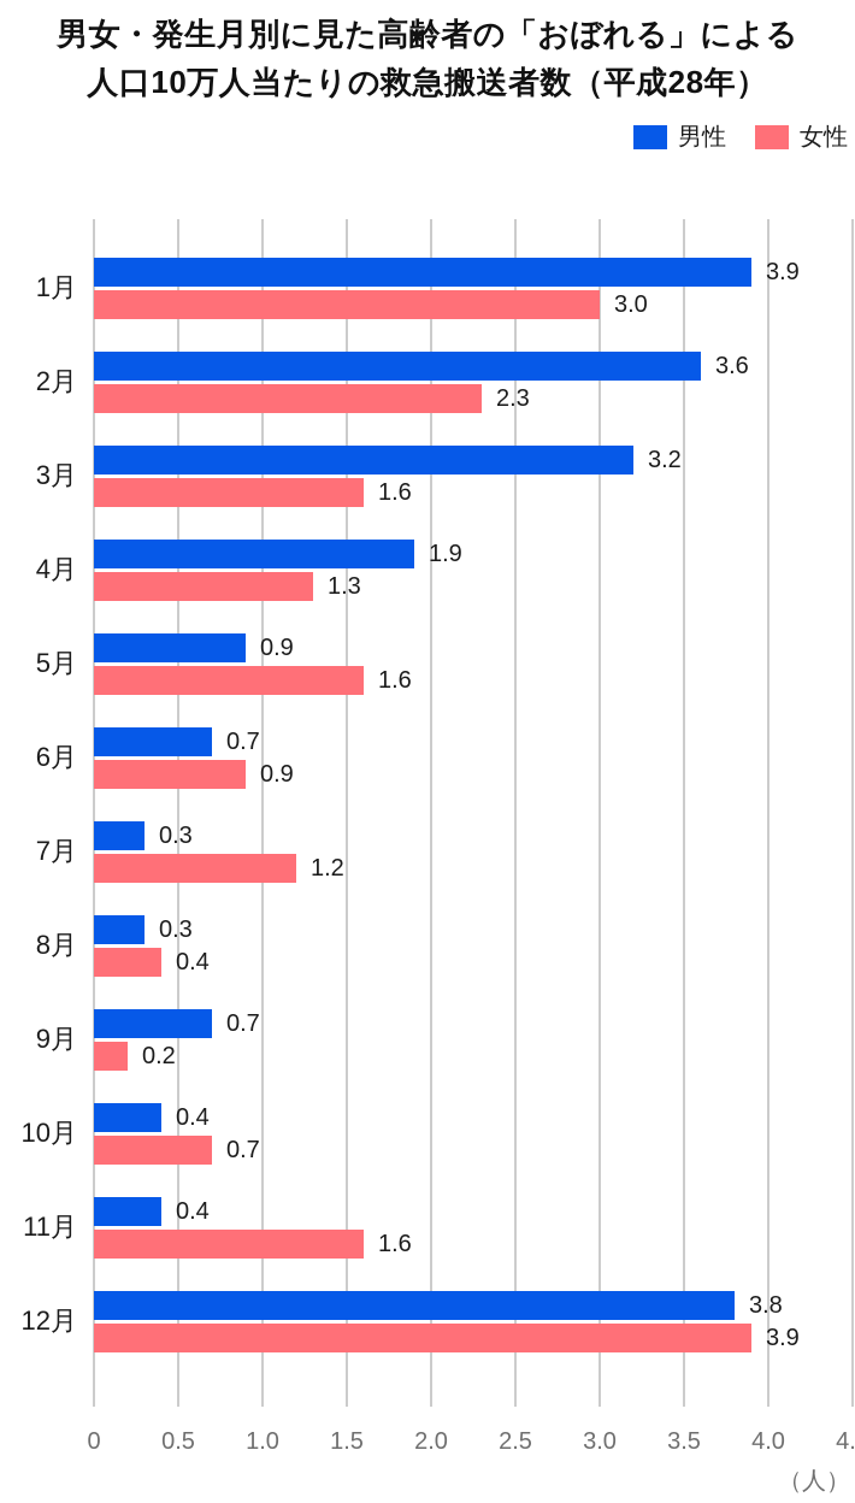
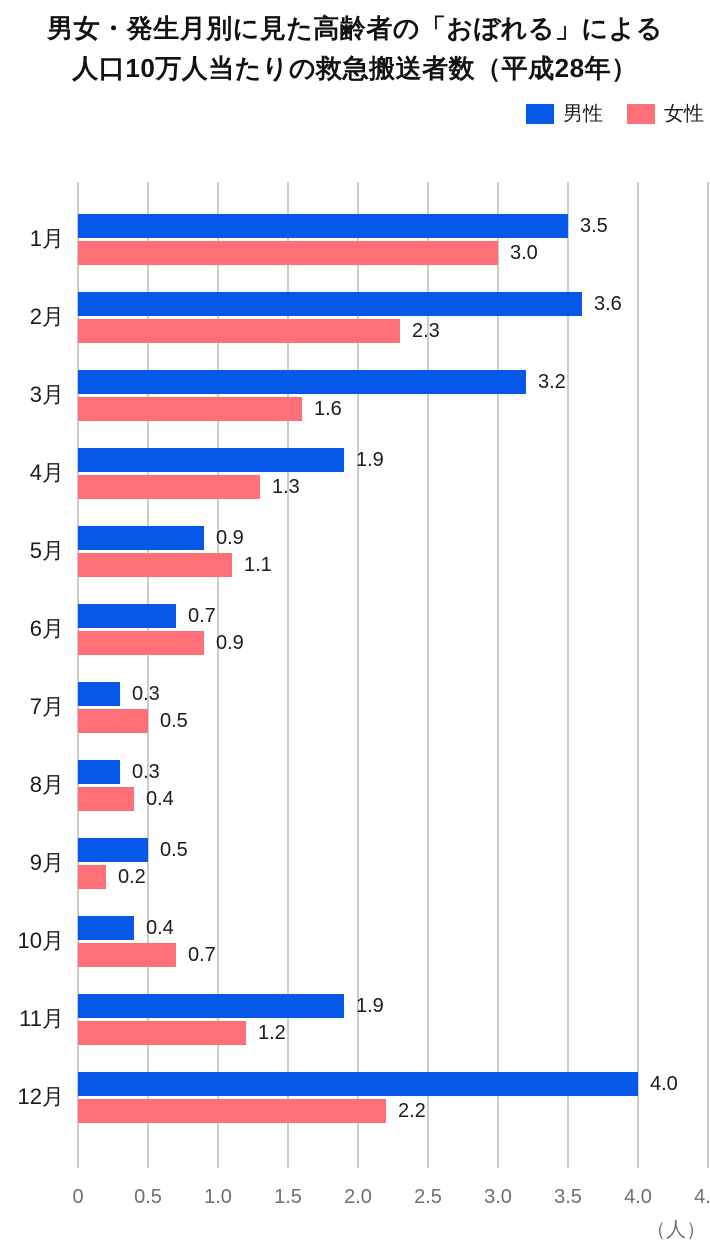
男性/1月: 3.9 -> 3.5
女性/5月: 1.6 -> 1.1
女性/7月: 1.2 -> 0.5
男性/9月: 0.7 -> 0.5
男性/11月: 0.4 -> 1.9
女性/11月: 1.6 -> 1.2
男性/12月: 3.8 -> 4.0
女性/12月: 3.9 -> 2.2
